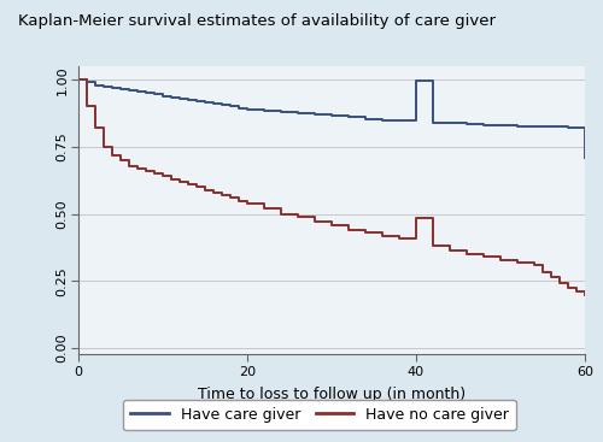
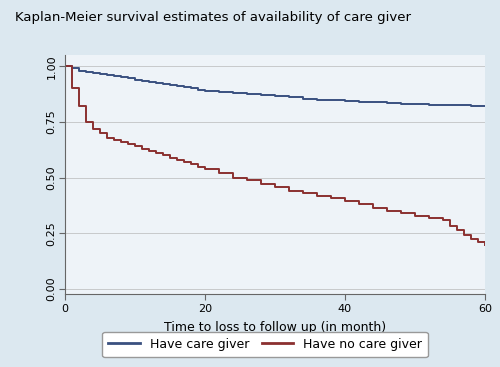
Have care giver/40: 0.995 -> 0.844
Have no care giver/40: 0.485 -> 0.395
Have care giver/60: 0.710 -> 0.820
